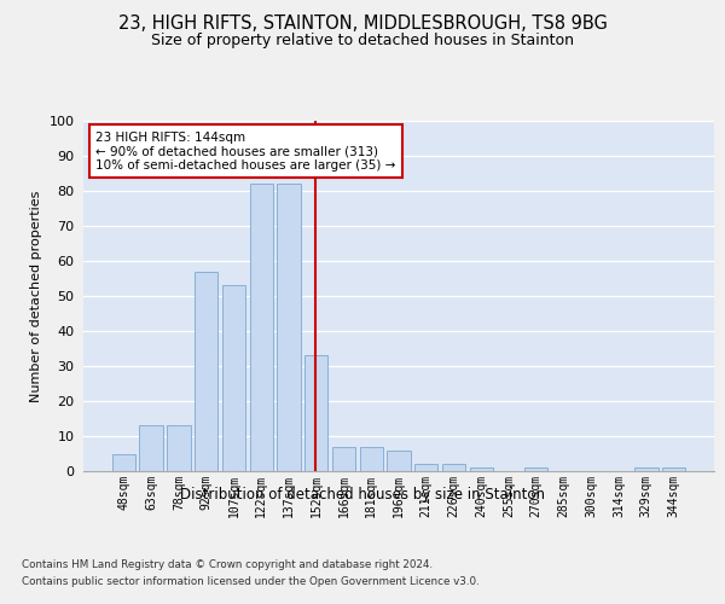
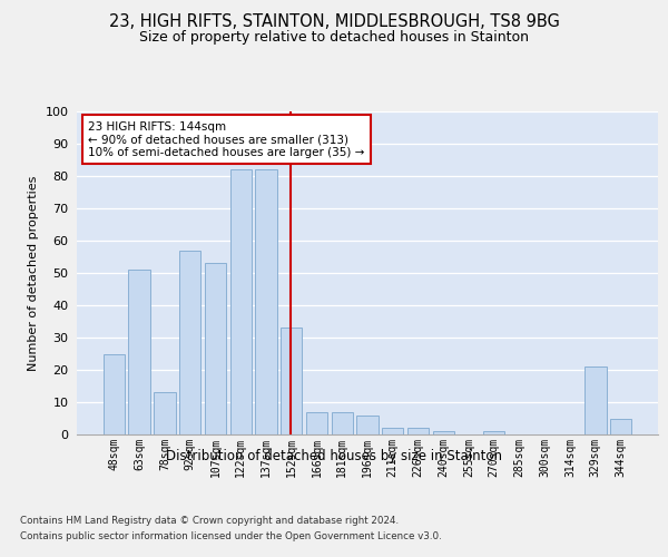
48sqm: 5 -> 25
63sqm: 13 -> 51
329sqm: 1 -> 21
344sqm: 1 -> 5
